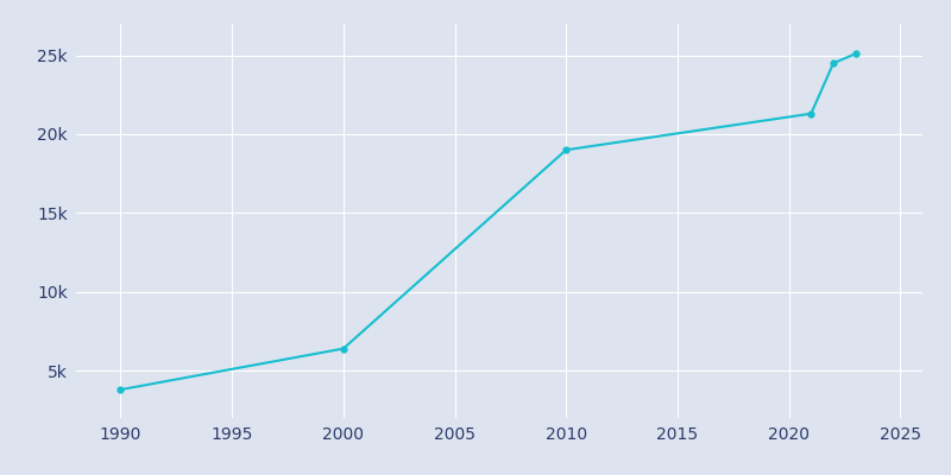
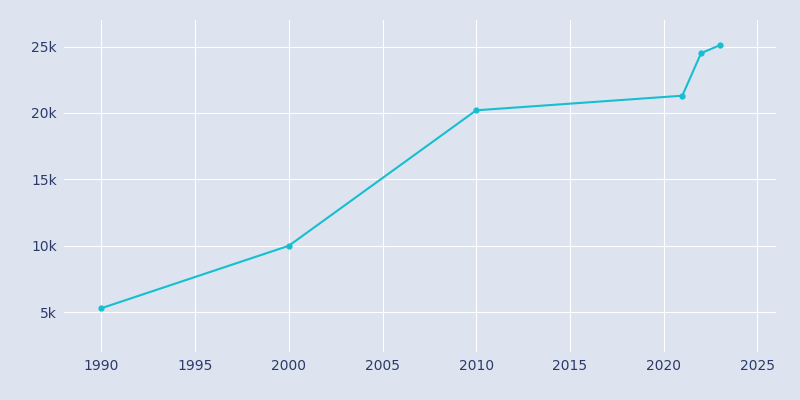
1990: 3.8k -> 5.3k
2000: 6.4k -> 10.0k
2010: 19.0k -> 20.2k
